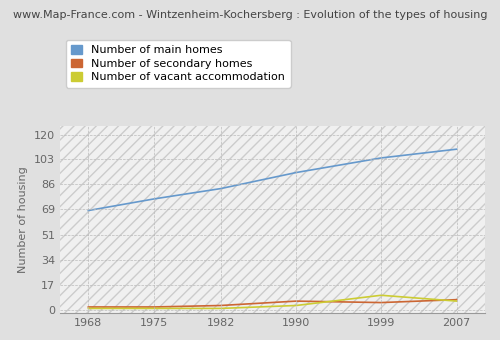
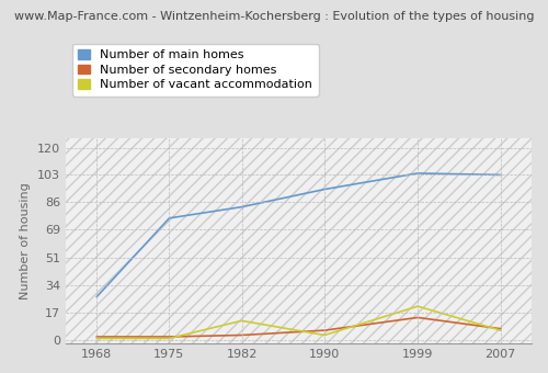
Number of main homes/1968: 68 -> 27
Number of vacant accommodation/1982: 1 -> 12
Number of secondary homes/1999: 5 -> 14
Number of vacant accommodation/1999: 10 -> 21
Number of main homes/2007: 110 -> 103
